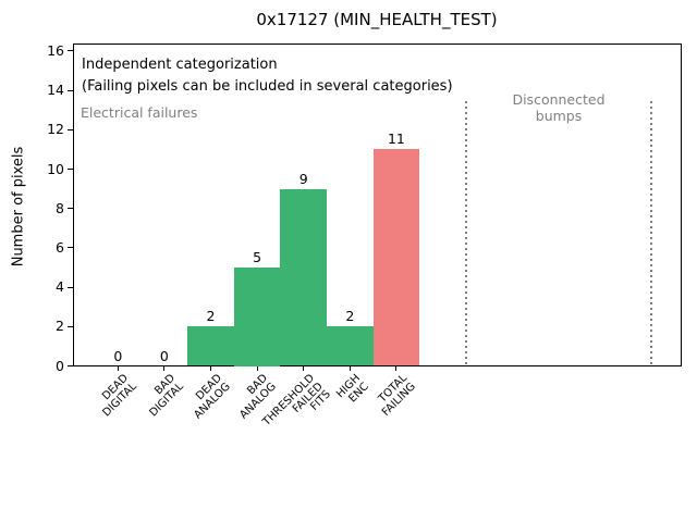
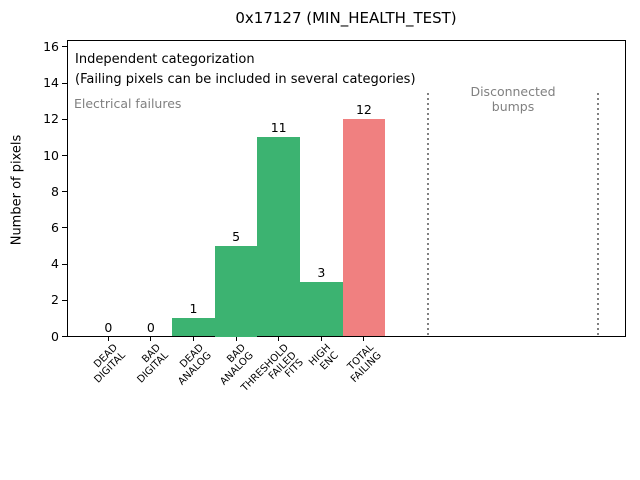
DEAD ANALOG: 2 -> 1
THRESHOLD FAILED FITS: 9 -> 11
HIGH ENC: 2 -> 3
TOTAL FAILING: 11 -> 12
